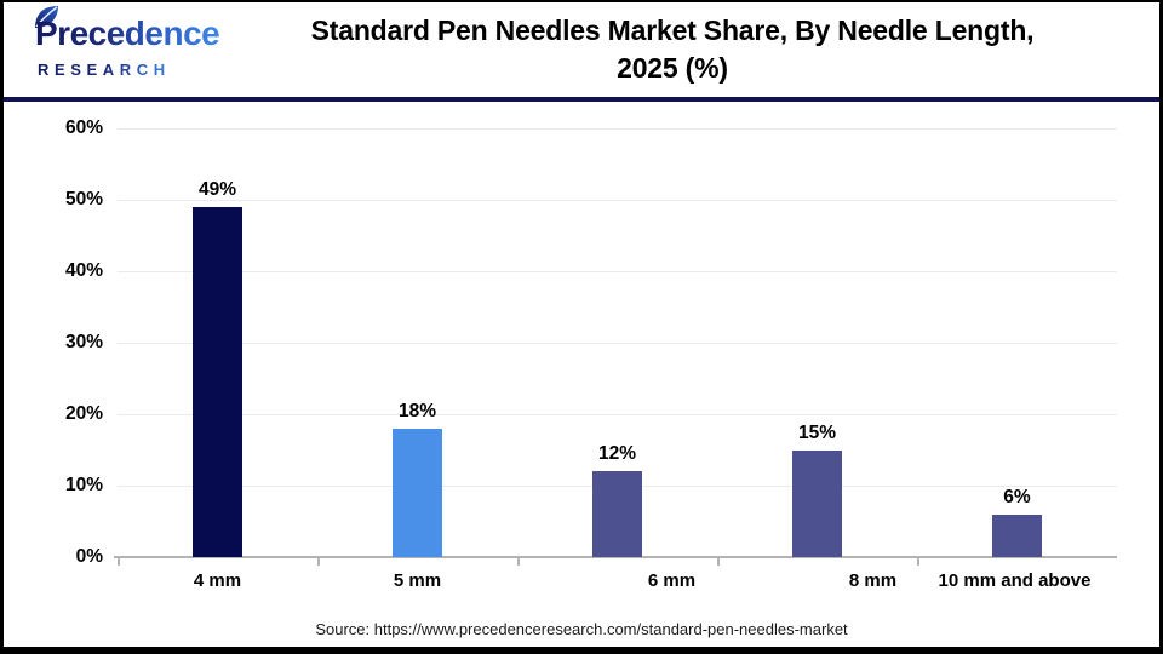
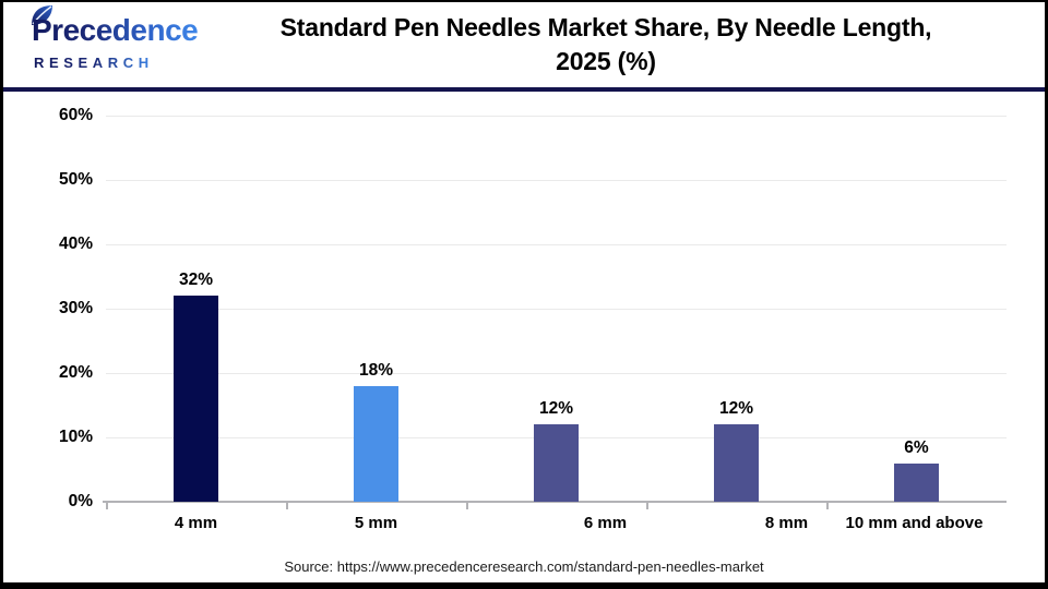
4 mm: 49% -> 32%
8 mm: 15% -> 12%
